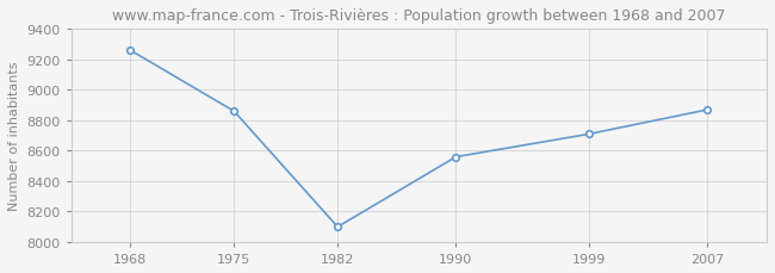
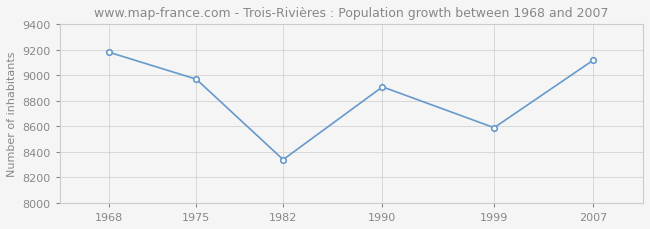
1968: 9260 -> 9180
1975: 8860 -> 8970
1982: 8100 -> 8340
1990: 8560 -> 8910
1999: 8710 -> 8590
2007: 8870 -> 9120
